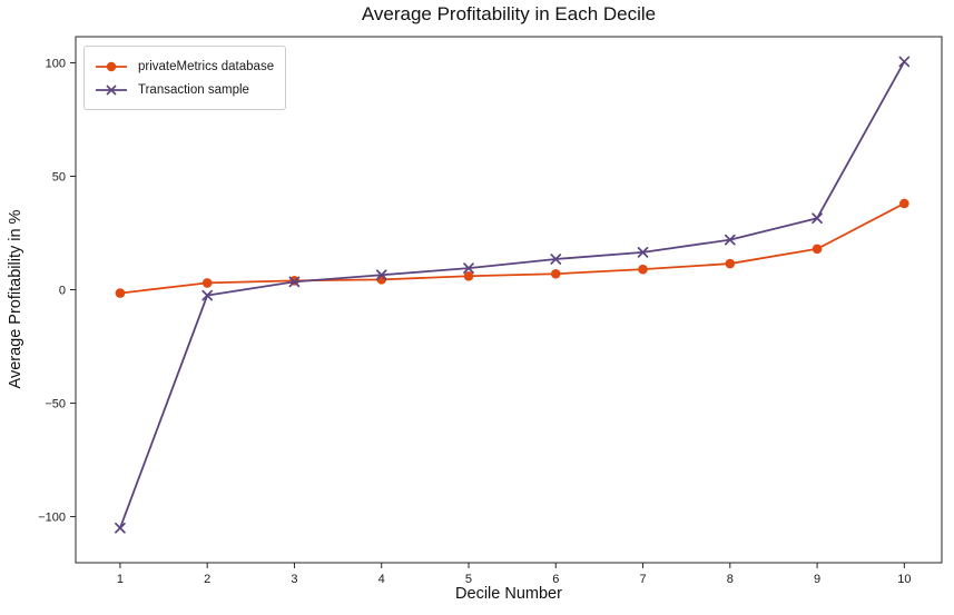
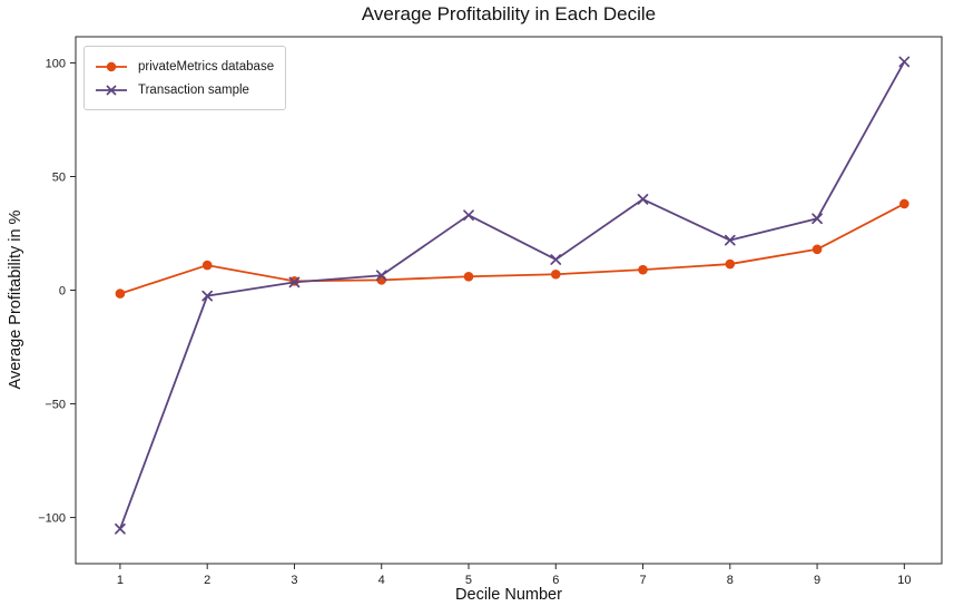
privateMetrics database/2: 3 -> 11
Transaction sample/5: 10 -> 33
Transaction sample/7: 16 -> 40
